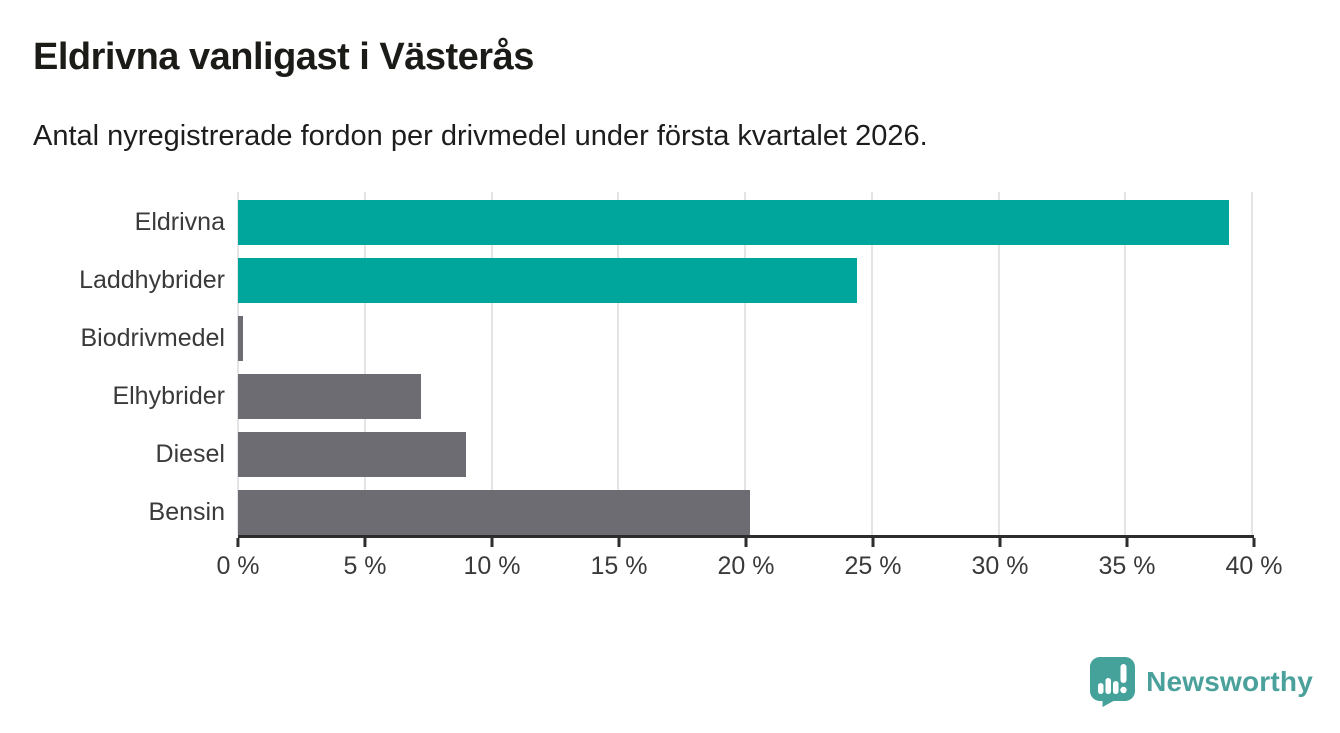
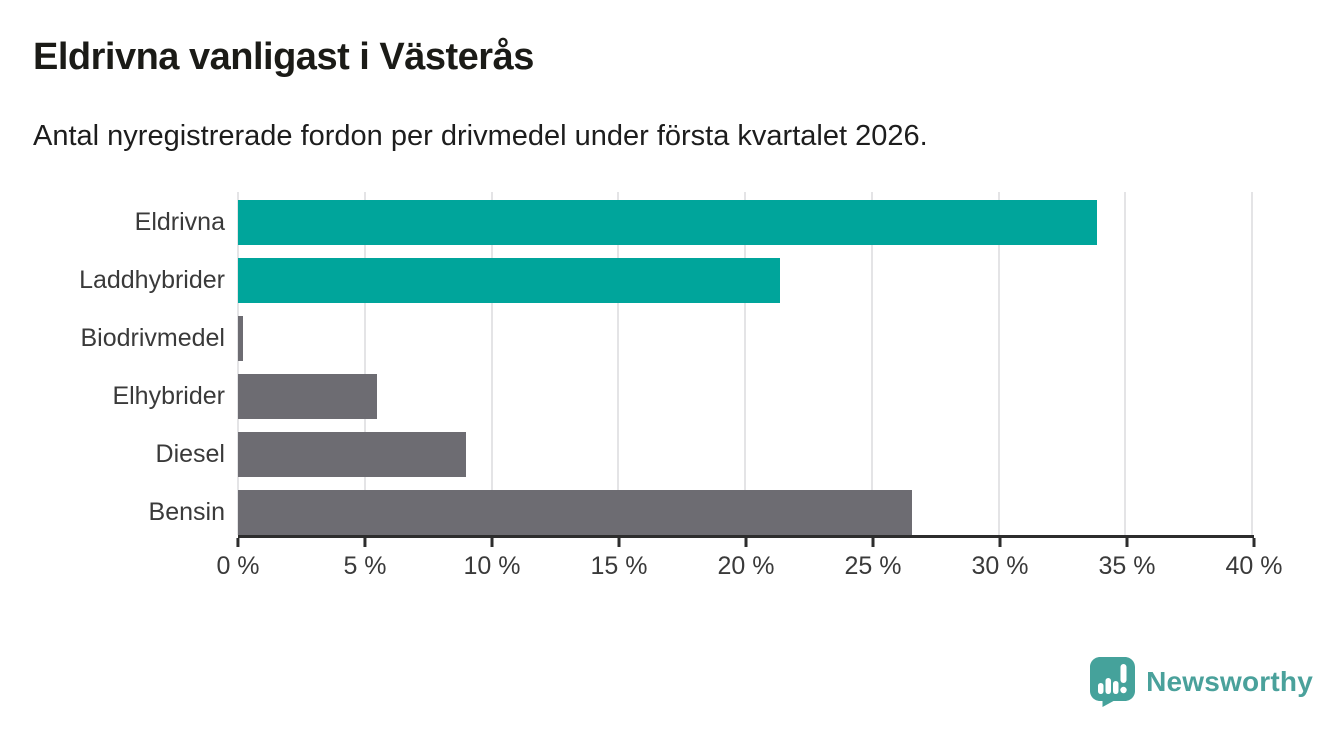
Eldrivna: 39.1% -> 33.9%
Laddhybrider: 24.4% -> 21.4%
Elhybrider: 7.2% -> 5.5%
Bensin: 20.2% -> 26.6%
